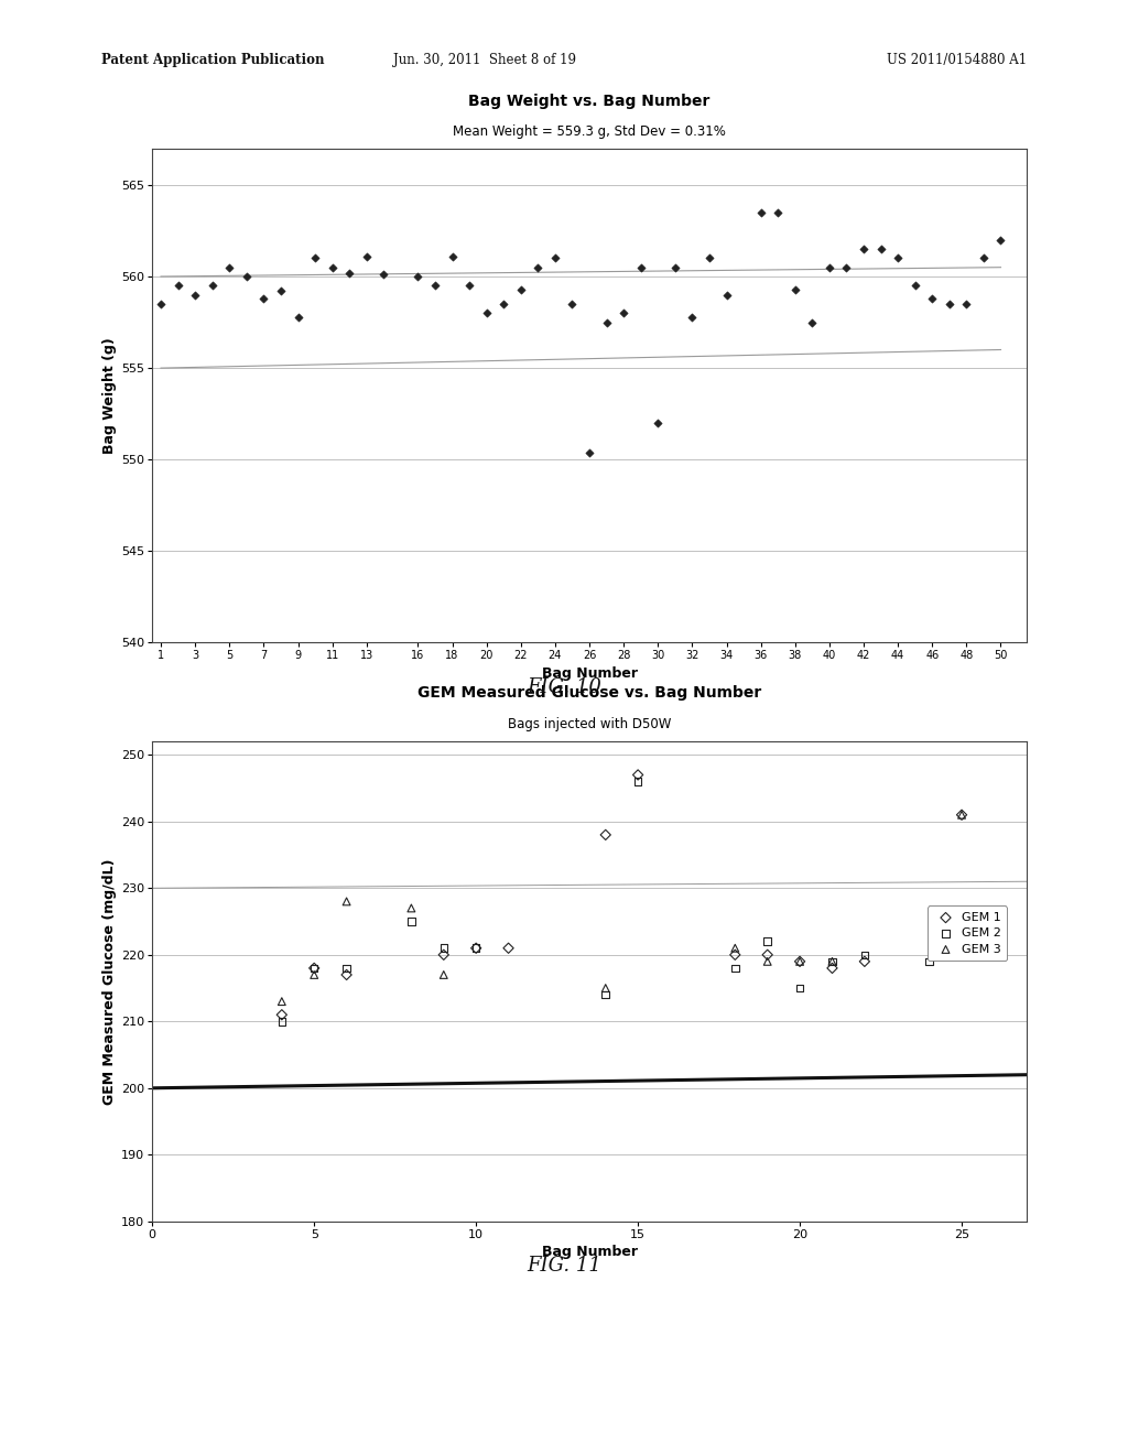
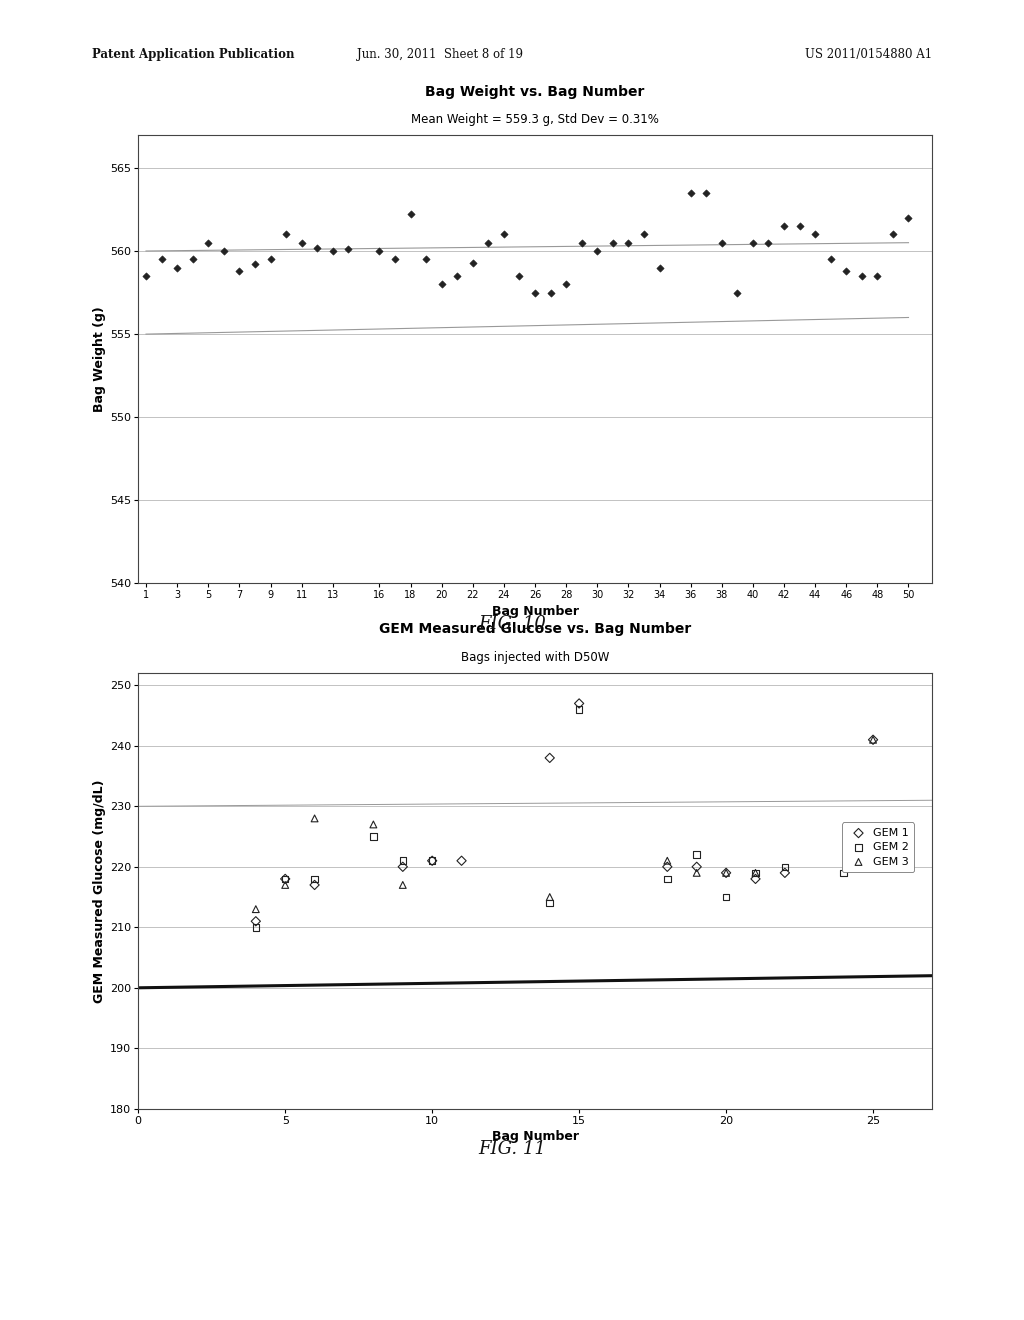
9: 557.8 -> 559.5
13: 561.1 -> 560.0
18: 561.1 -> 562.2
26: 550.4 -> 557.5
30: 552.0 -> 560.0
32: 557.8 -> 560.5
38: 559.3 -> 560.5
